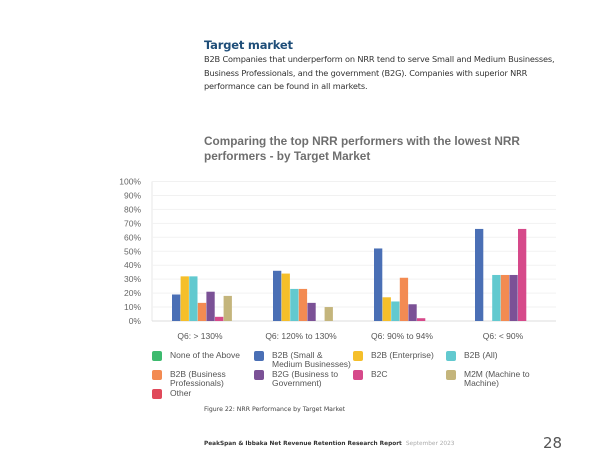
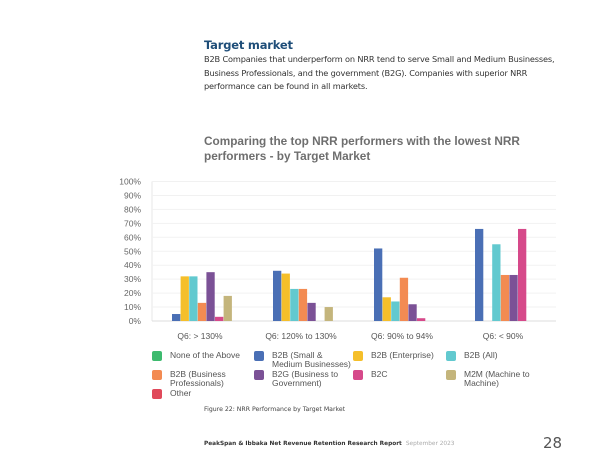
B2B (Small & Medium Businesses)/Q6: > 130%: 19% -> 5%
B2G (Business to Government)/Q6: > 130%: 21% -> 35%
B2B (All)/Q6: < 90%: 33% -> 55%
